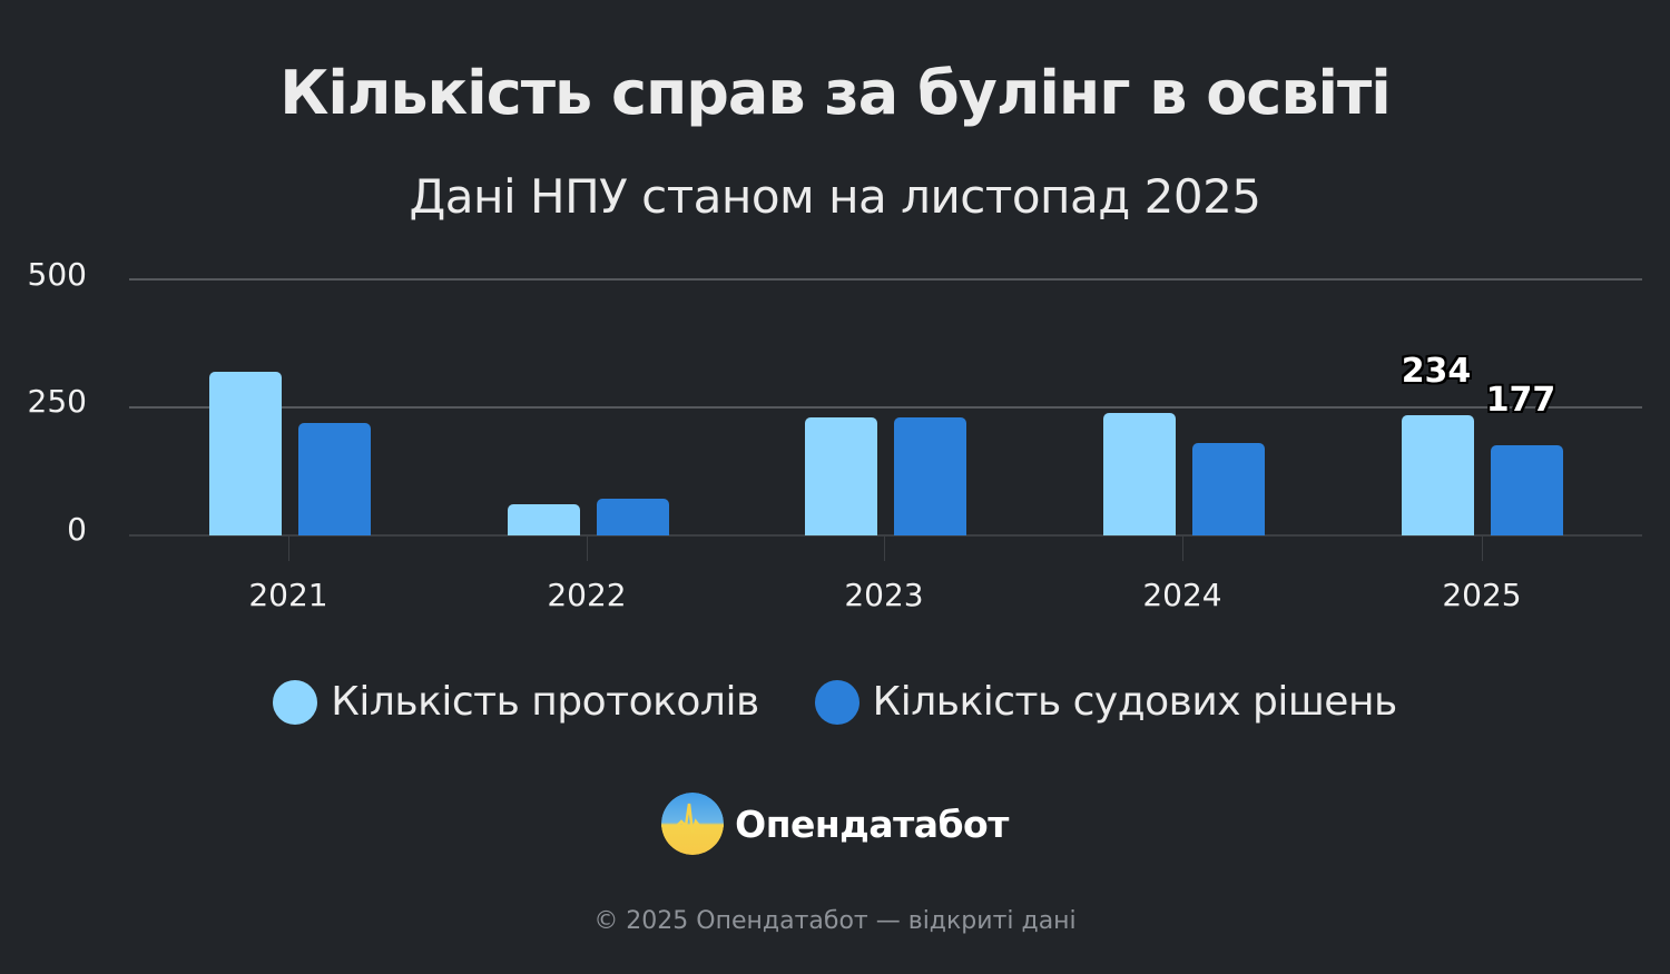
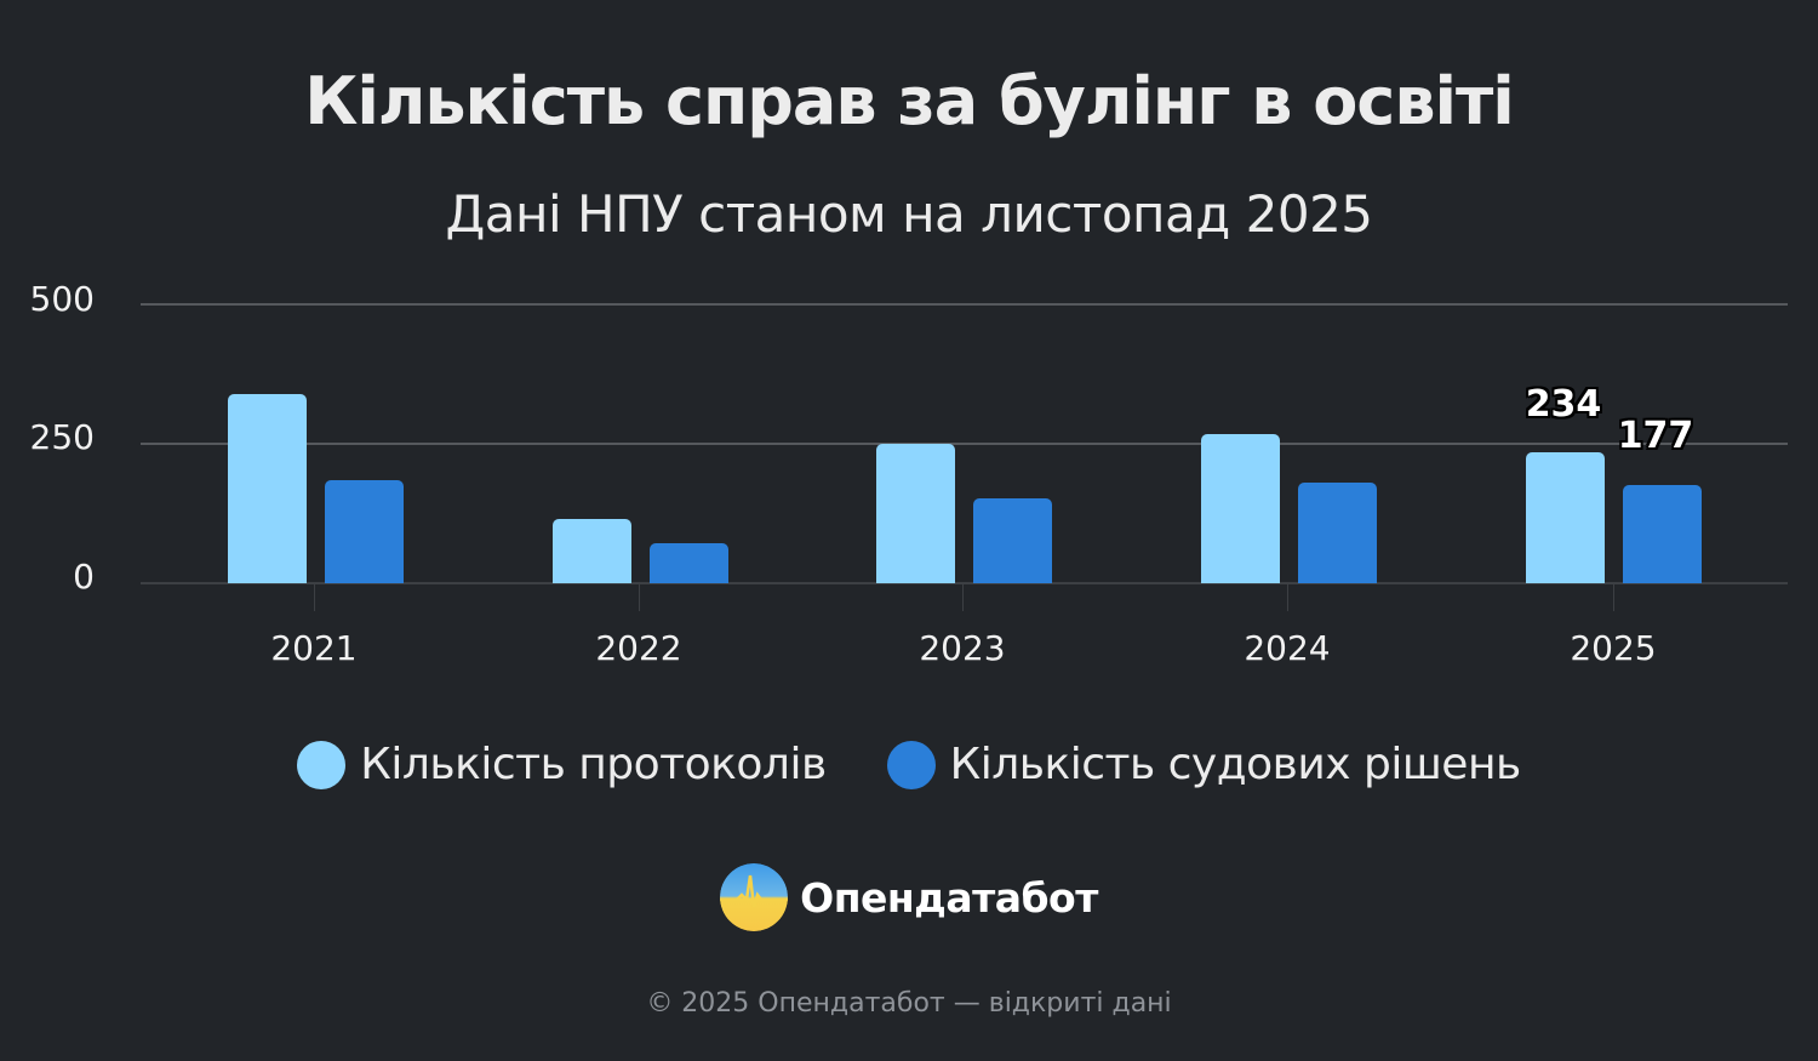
Кількість протоколів/2021: 320 -> 340
Кількість судових рішень/2021: 220 -> 180
Кількість протоколів/2022: 60 -> 120
Кількість протоколів/2023: 230 -> 250
Кількість судових рішень/2023: 230 -> 150
Кількість протоколів/2024: 240 -> 270
